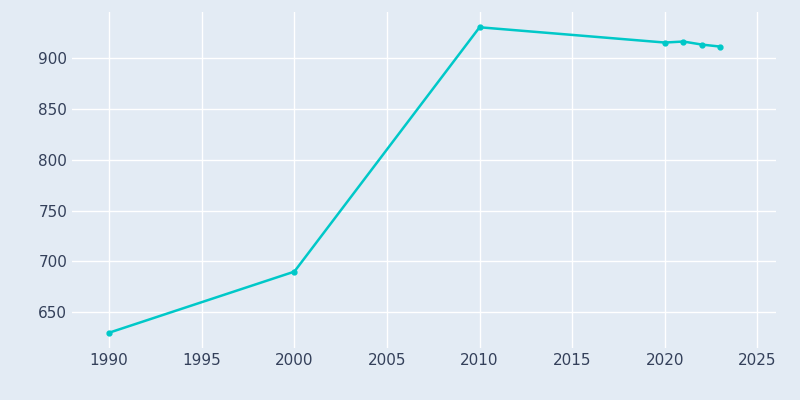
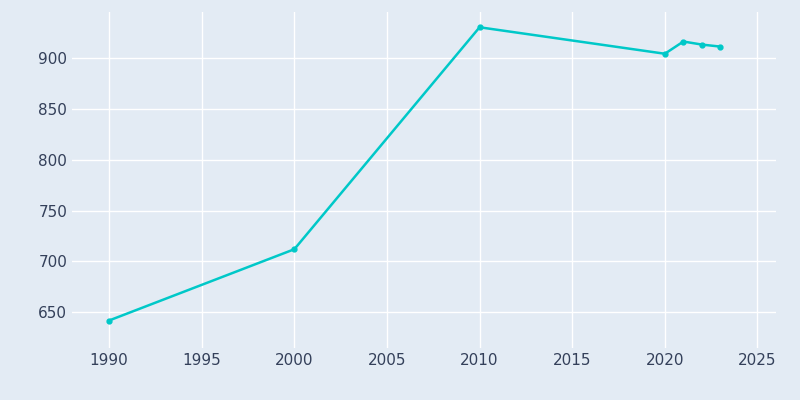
1990: 630 -> 642
2000: 690 -> 712
2020: 915 -> 904
